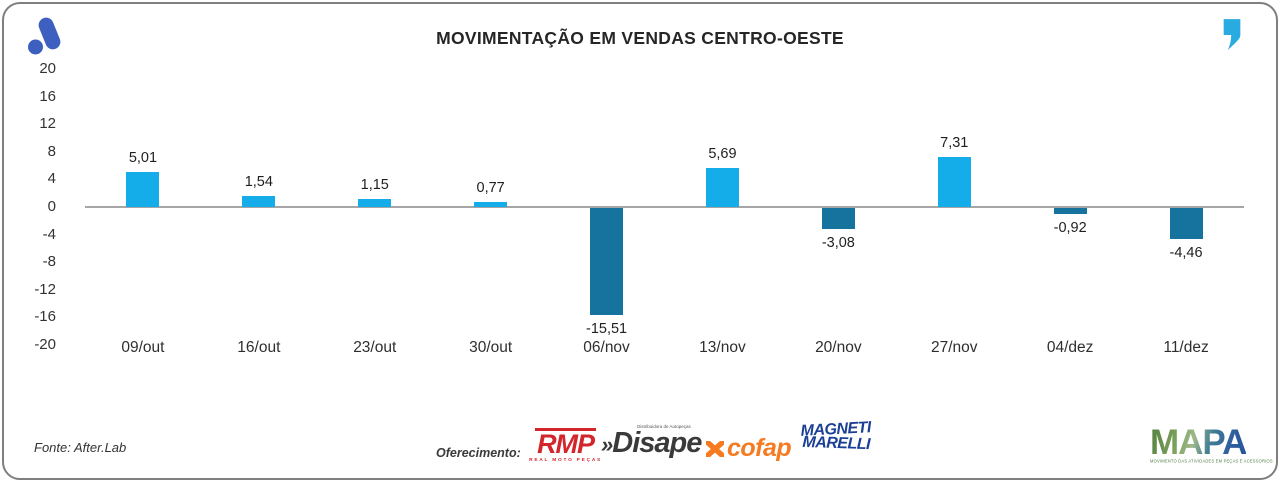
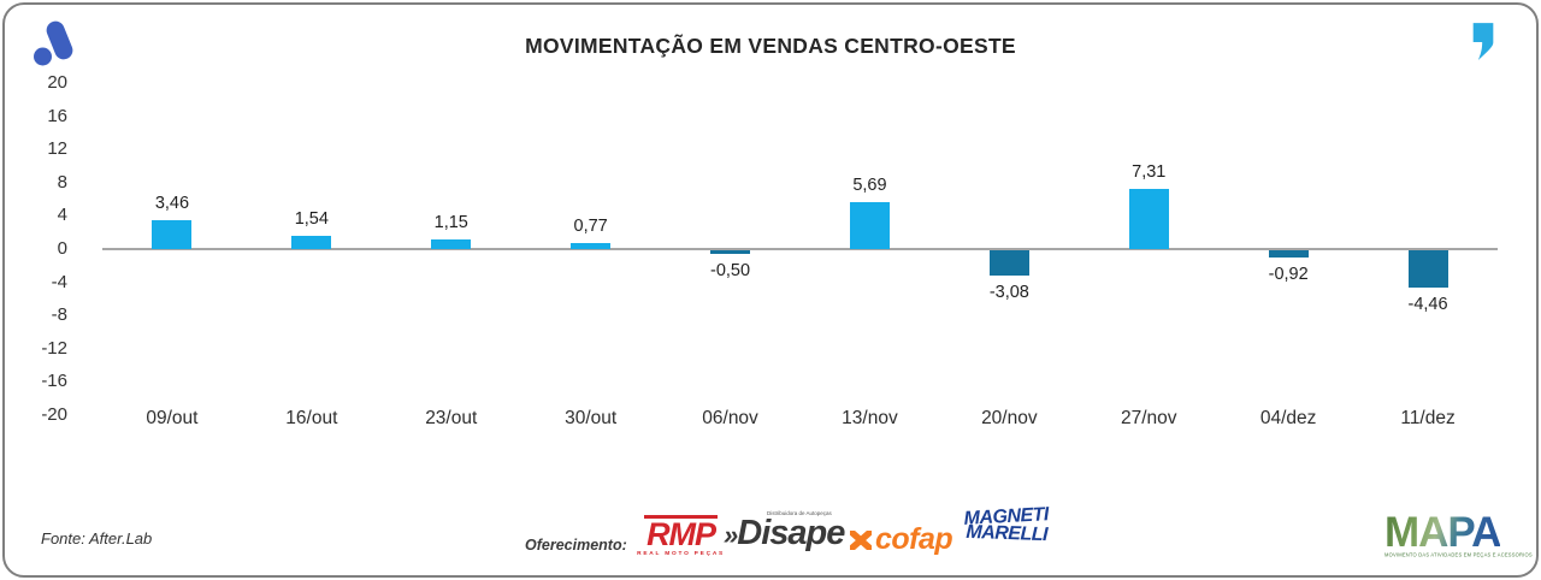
09/out: 5,01 -> 3,46
06/nov: -15,51 -> -0,50
